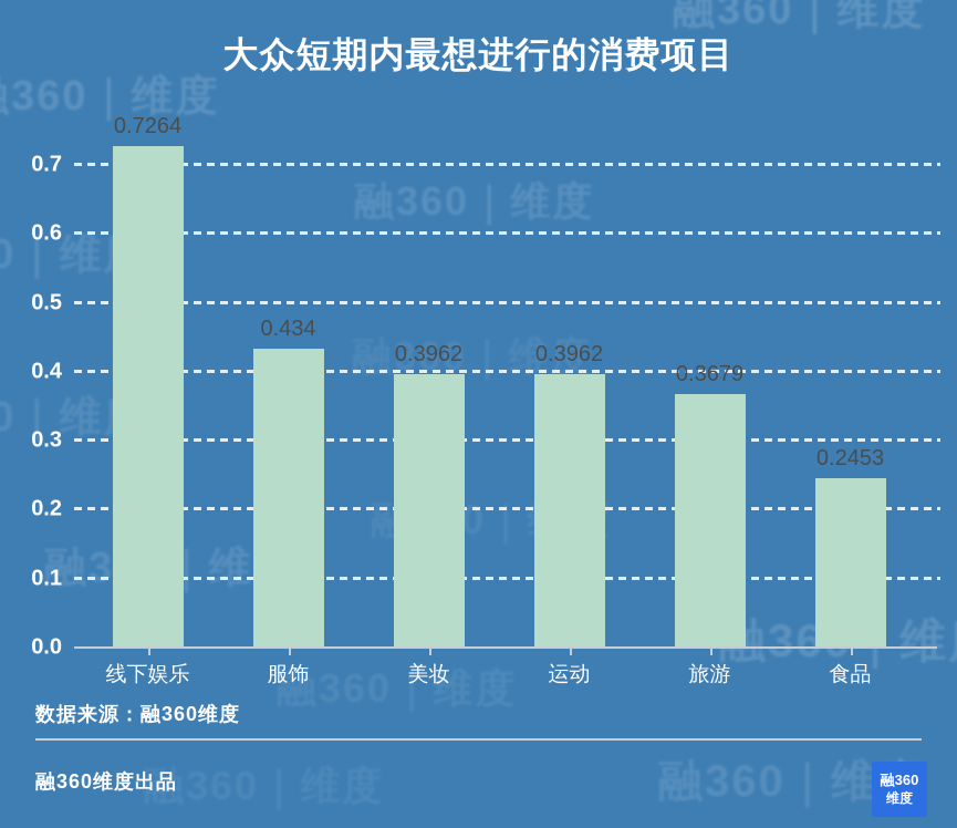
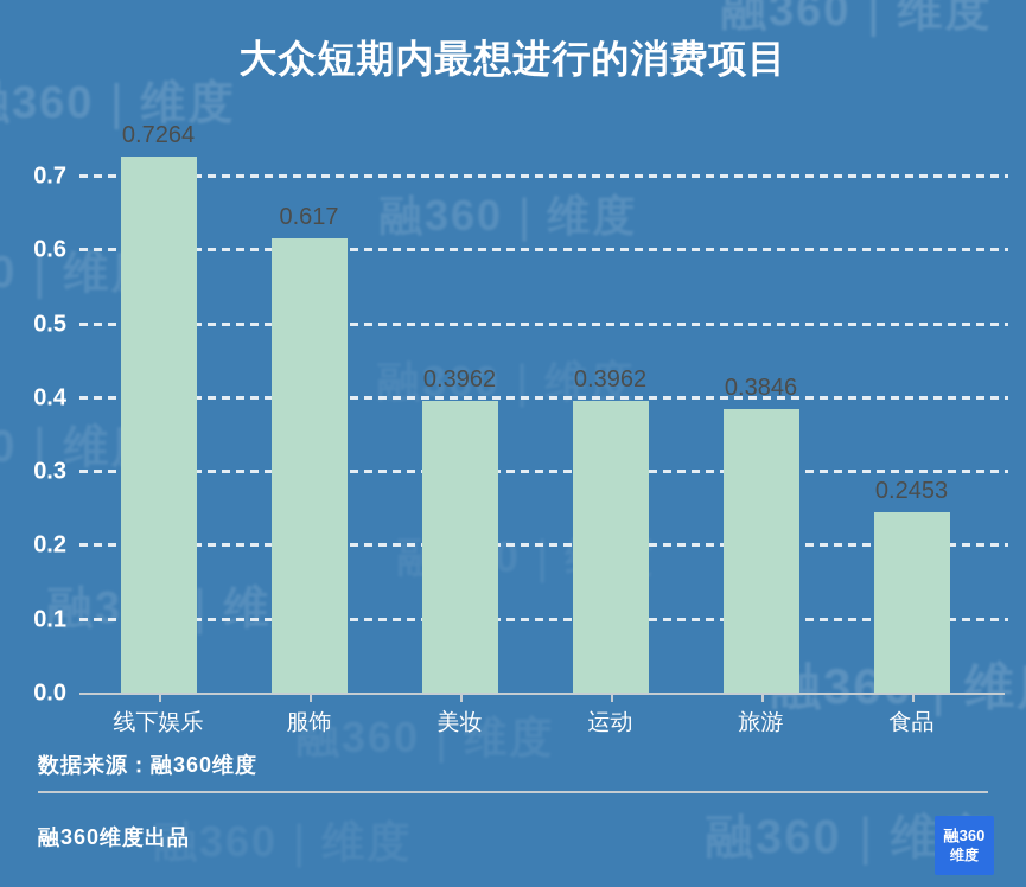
服饰: 0.434 -> 0.617
旅游: 0.3679 -> 0.3846
